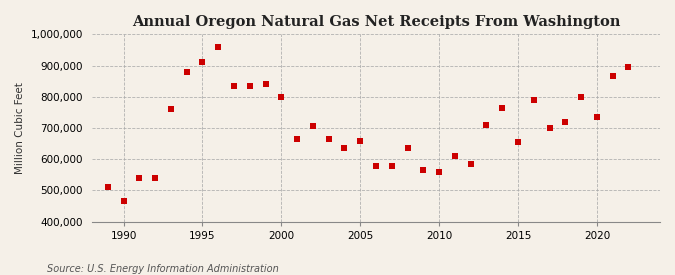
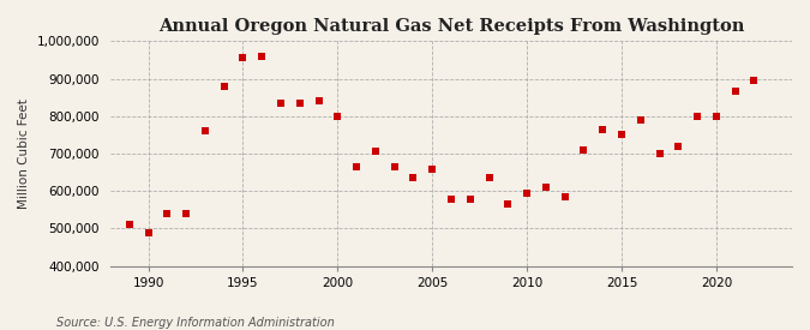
1990: 465,000 -> 490,000
1995: 910,000 -> 955,000
2010: 560,000 -> 595,000
2015: 655,000 -> 750,000
2020: 735,000 -> 800,000
